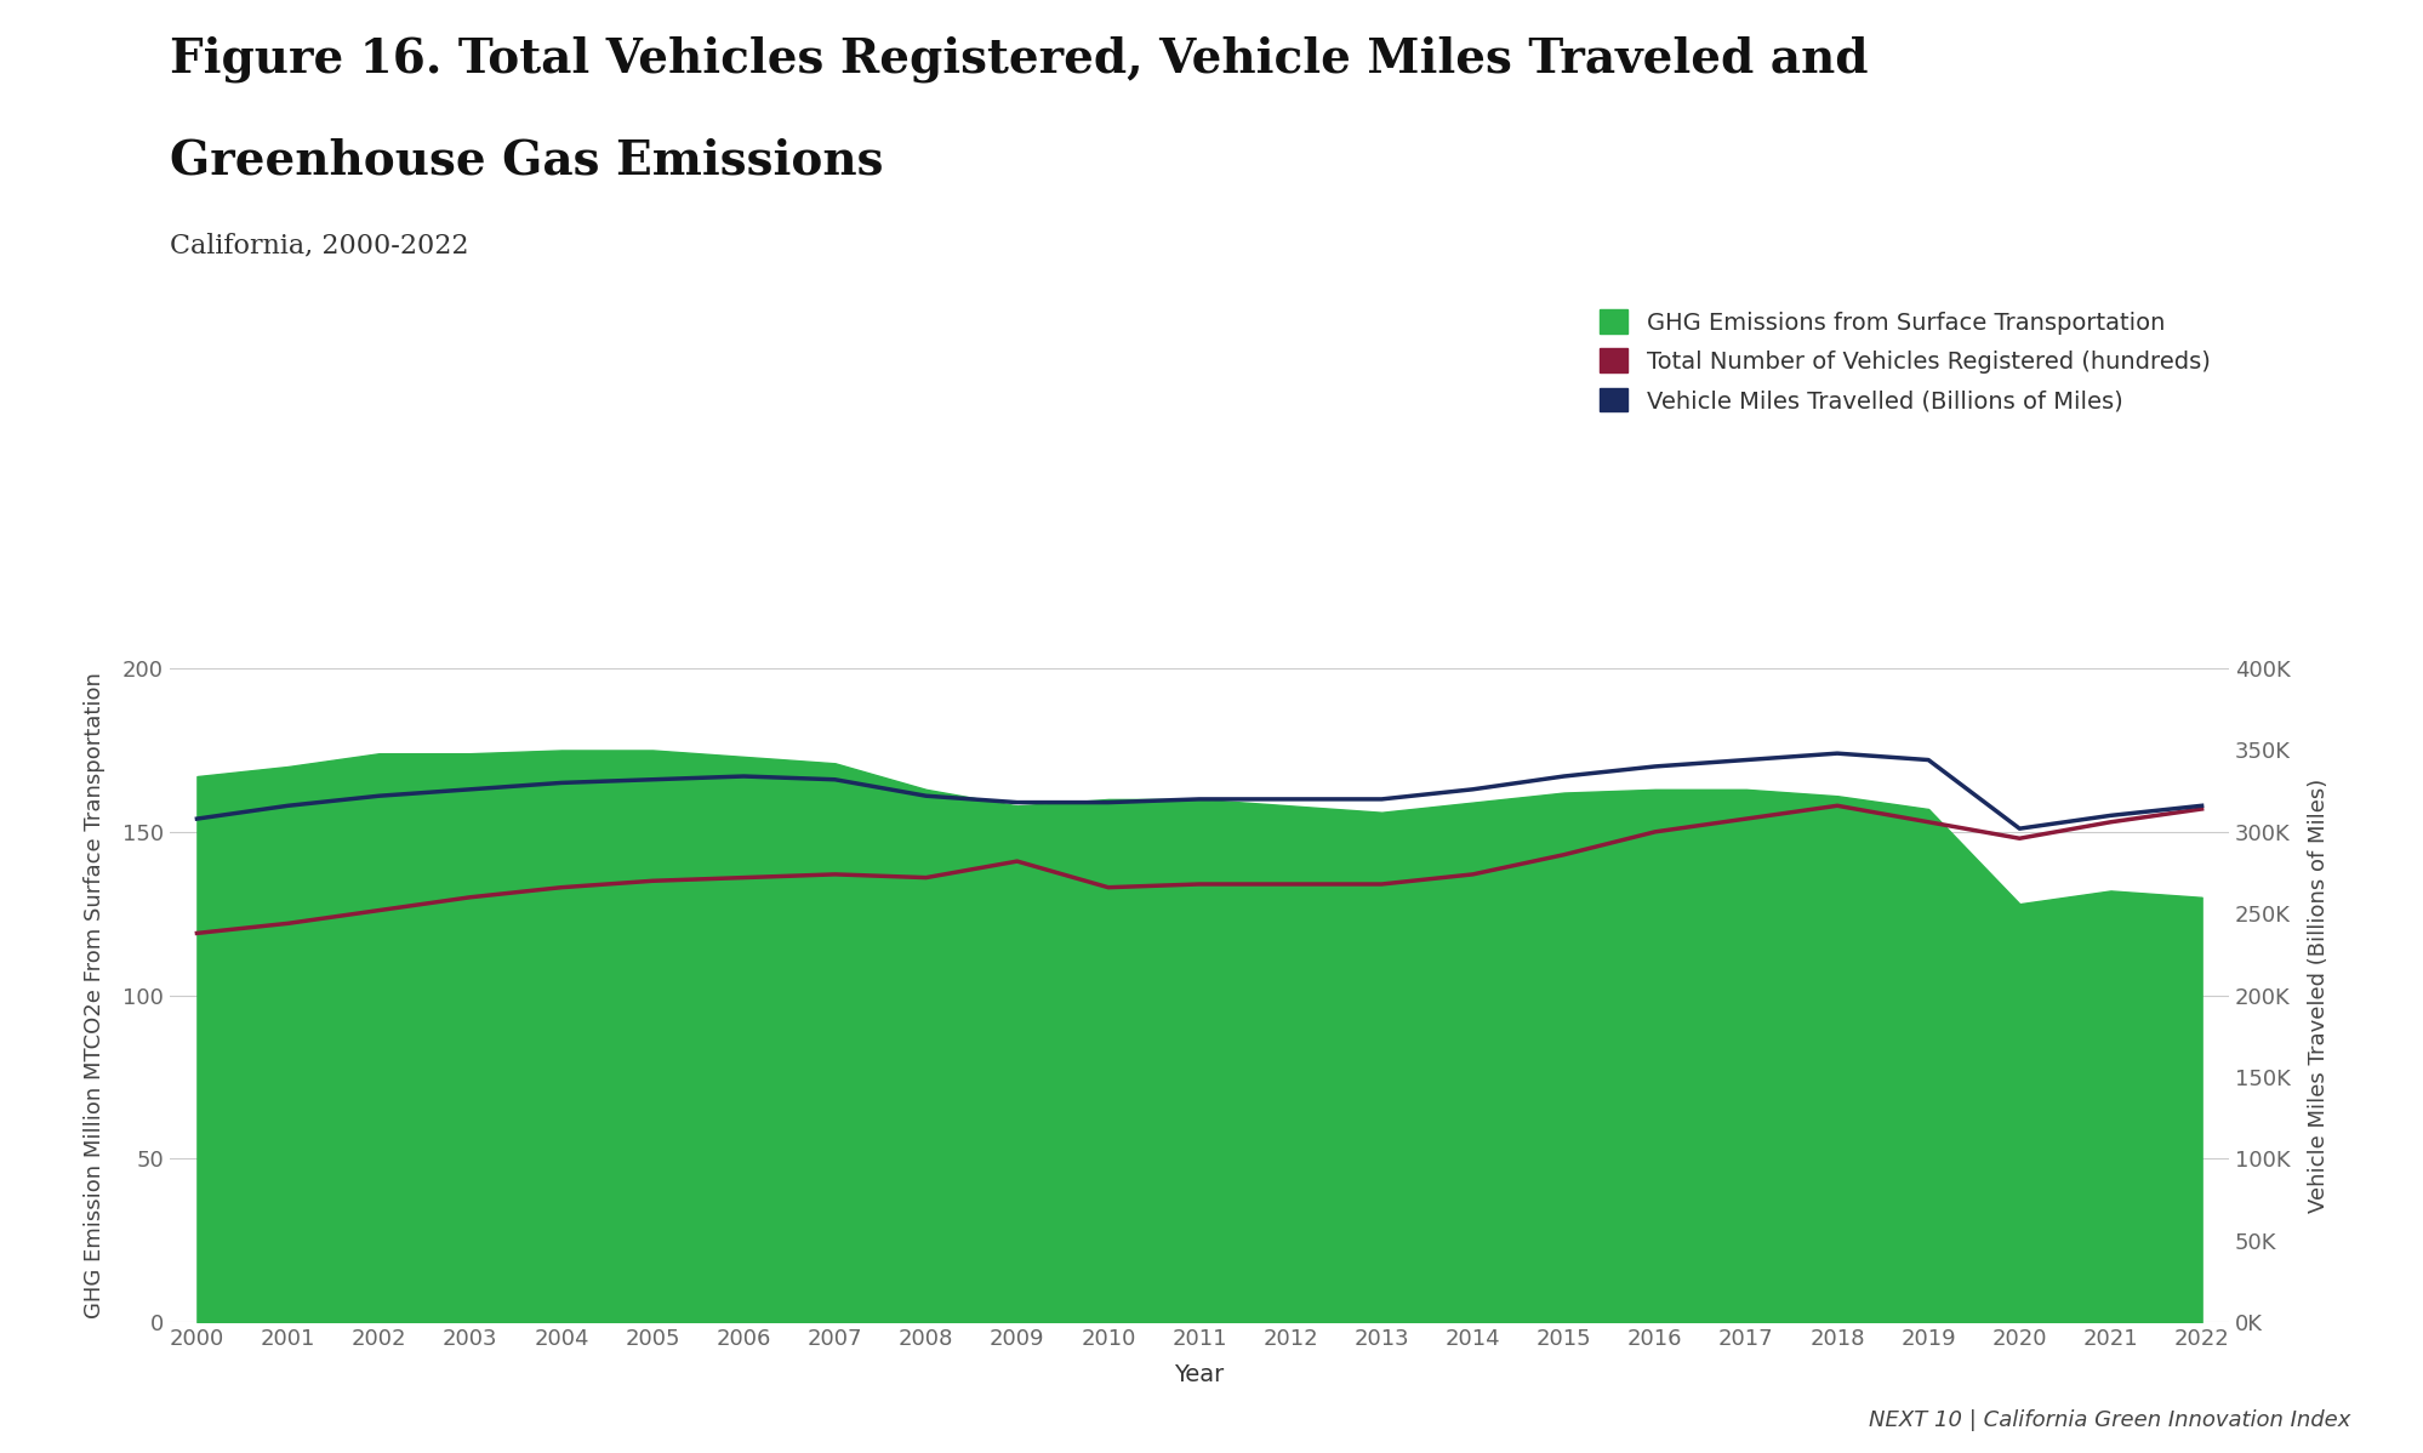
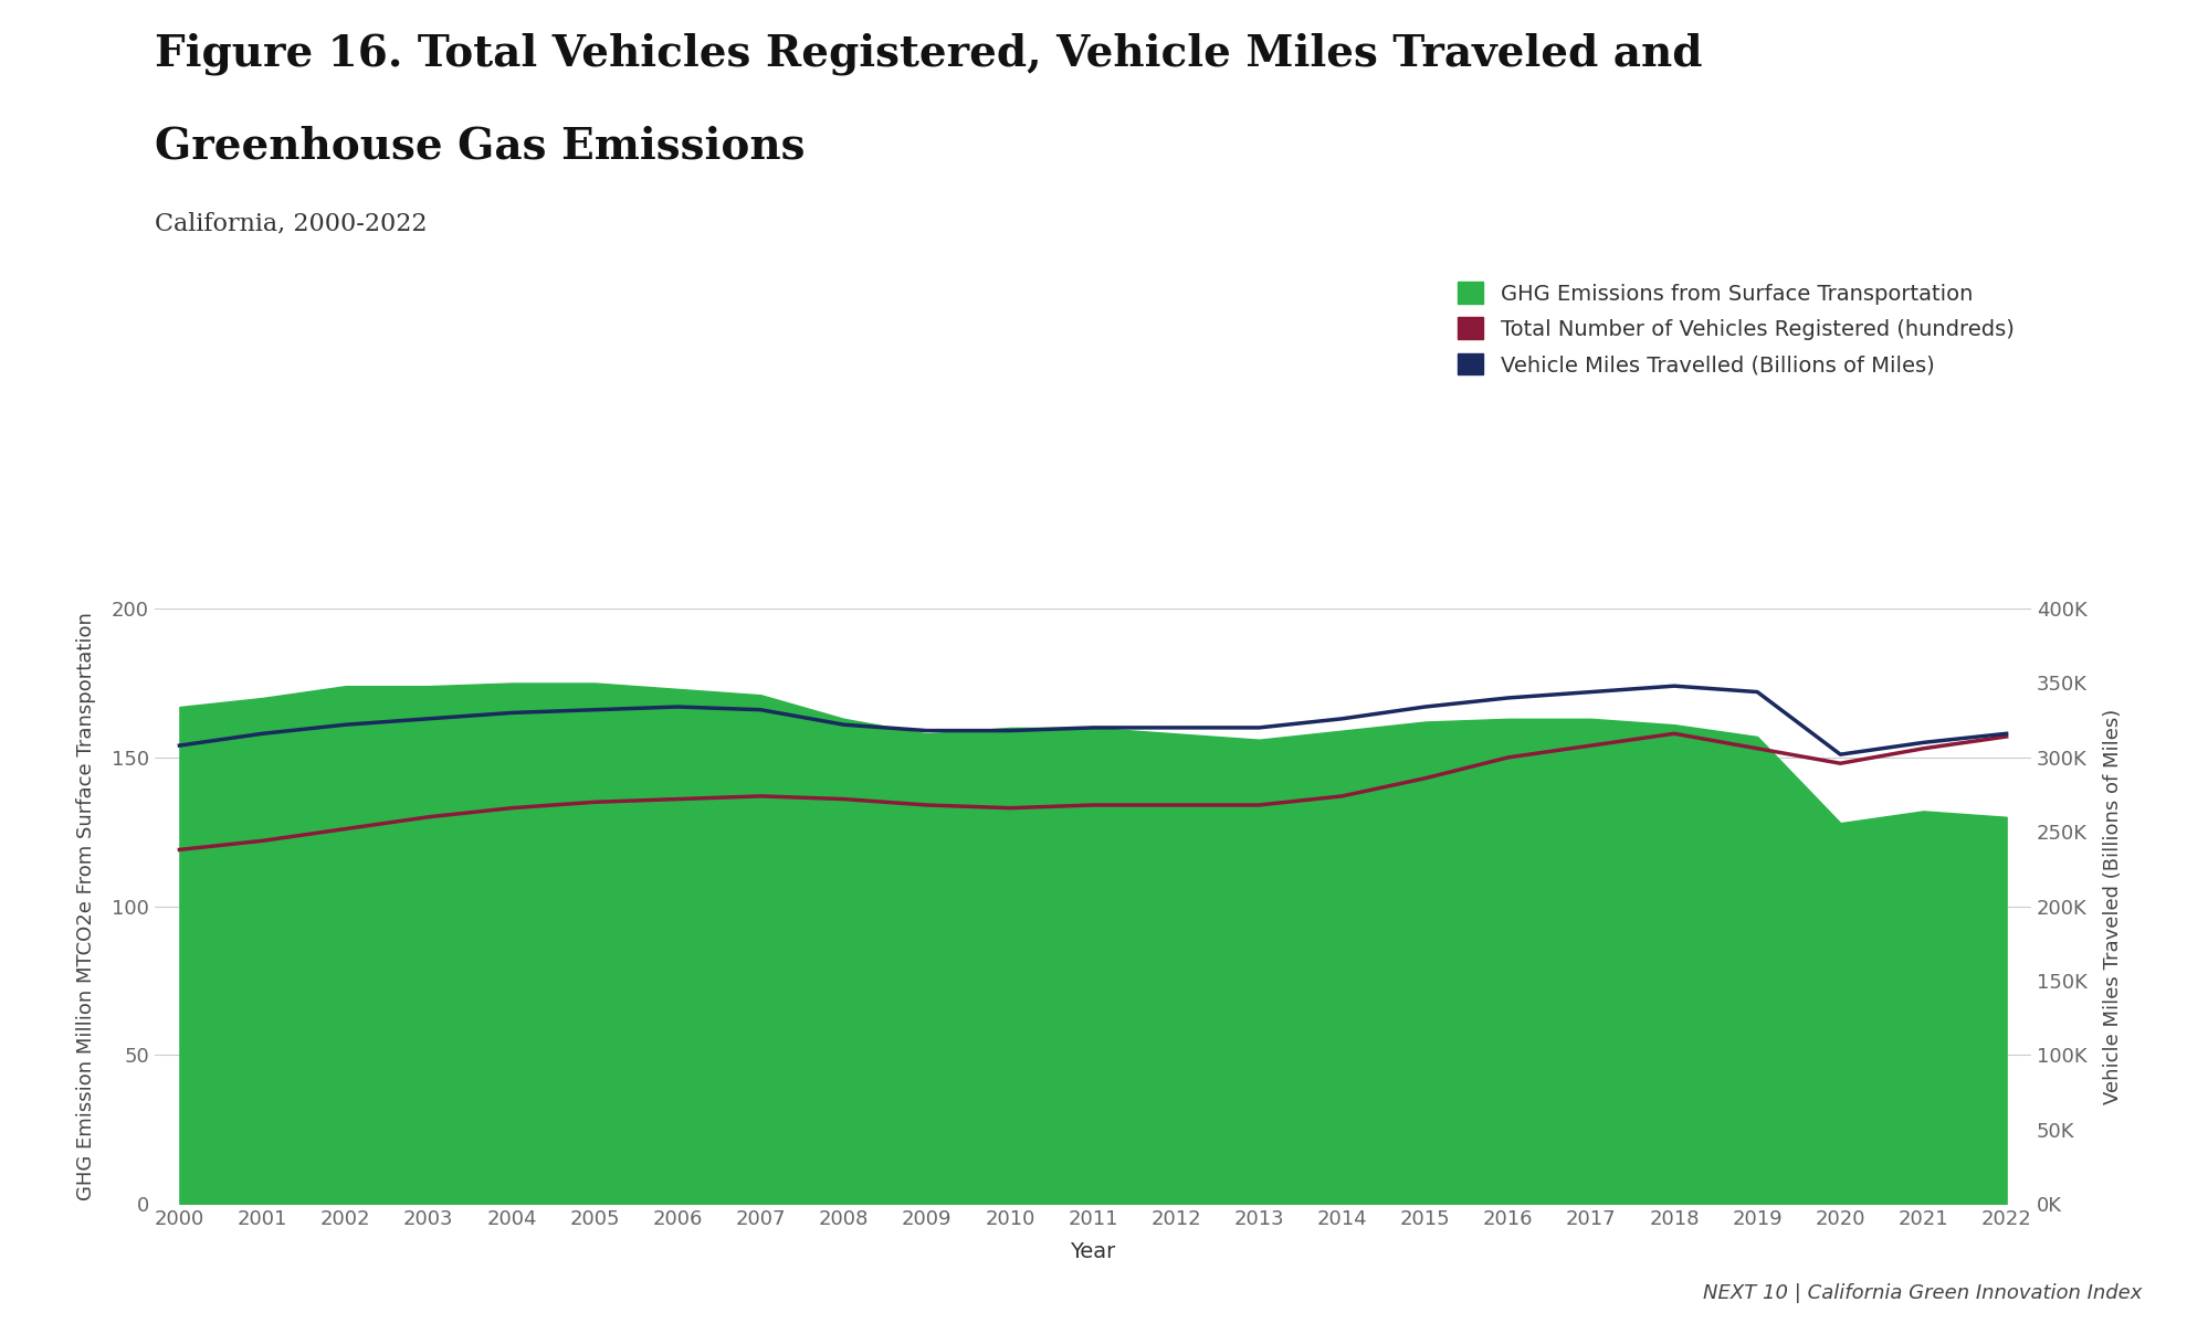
Total Number of Vehicles Registered (hundreds)/2009: 141 -> 134
